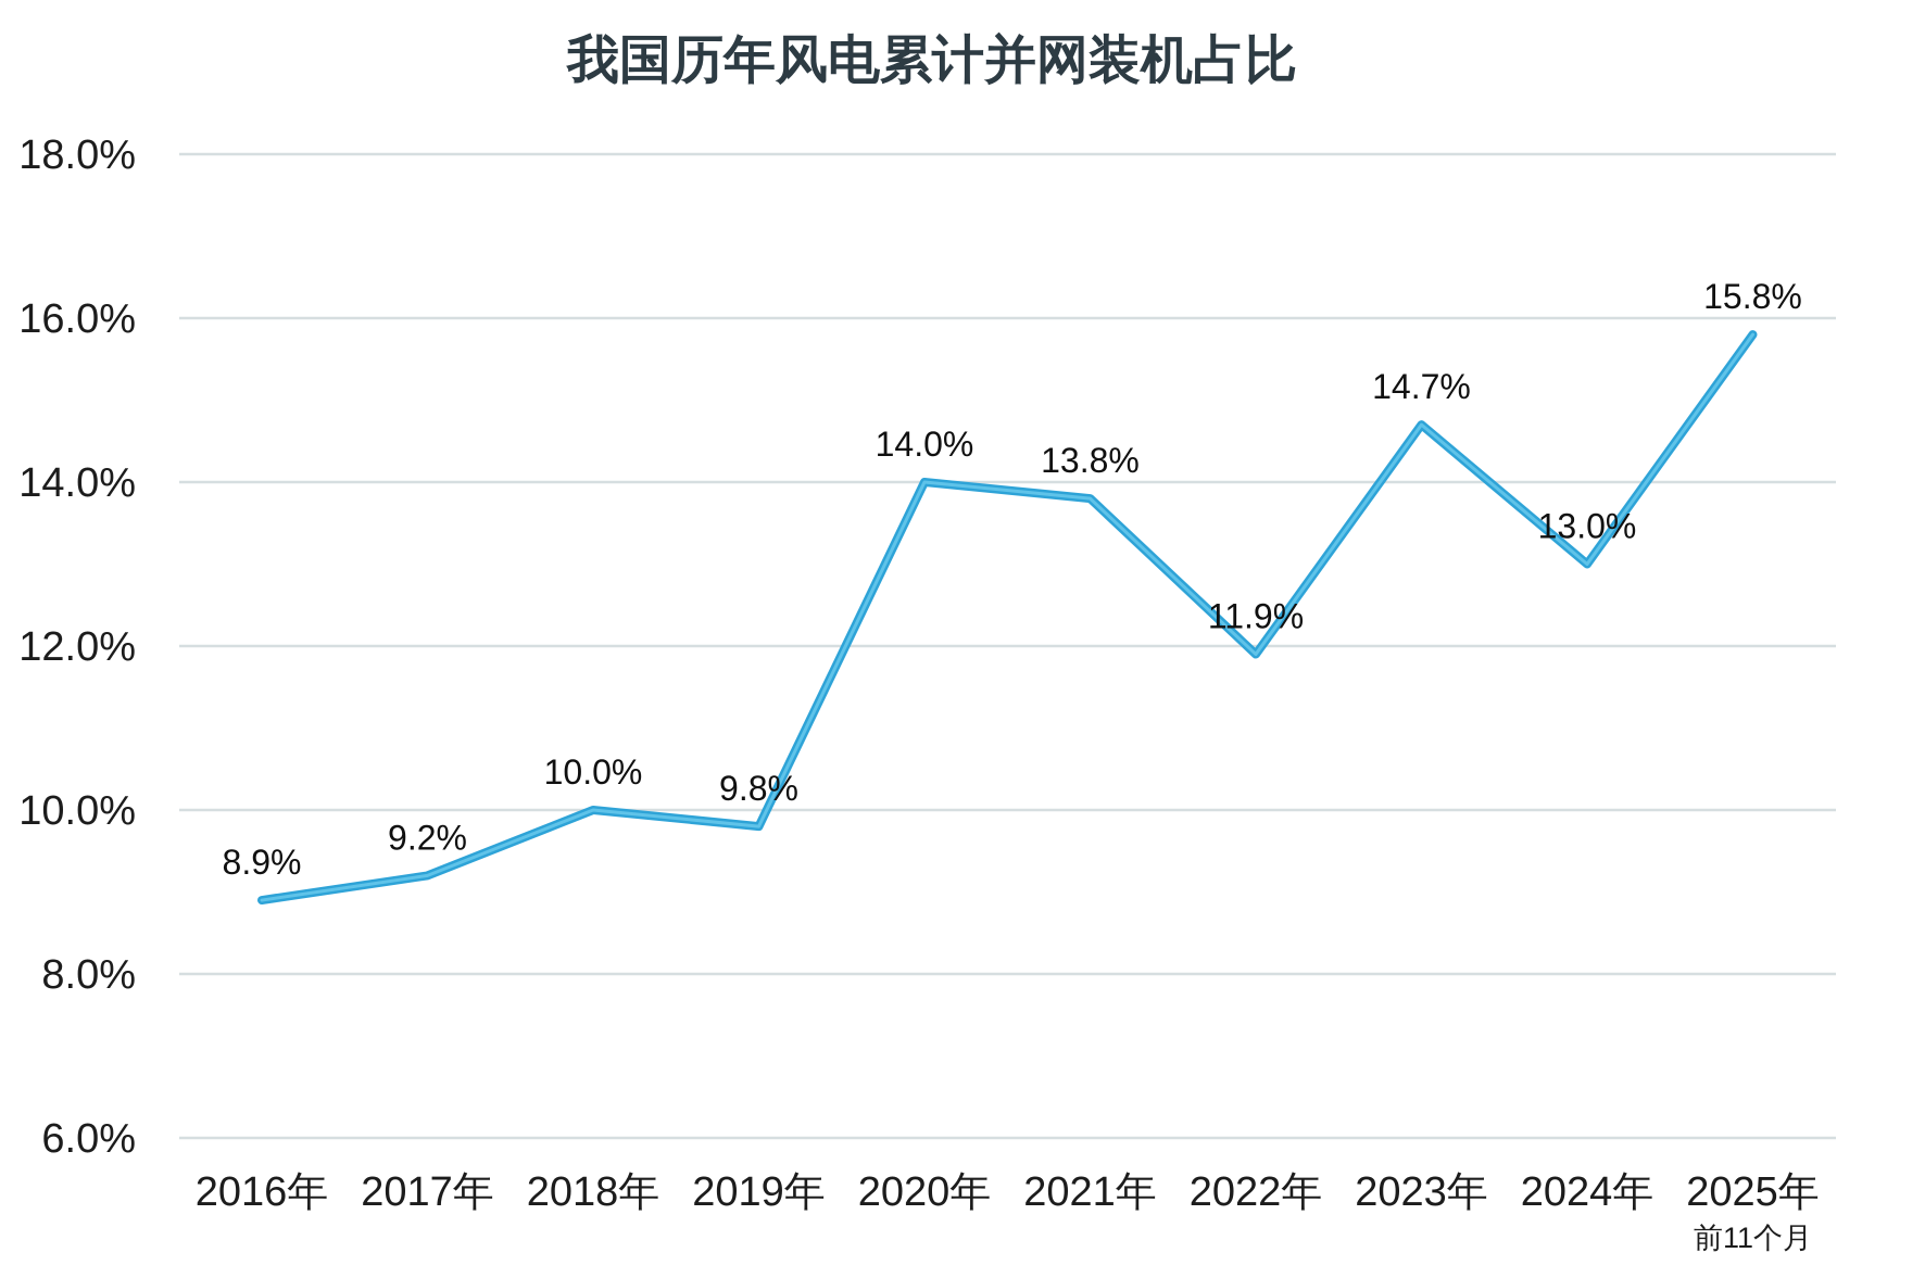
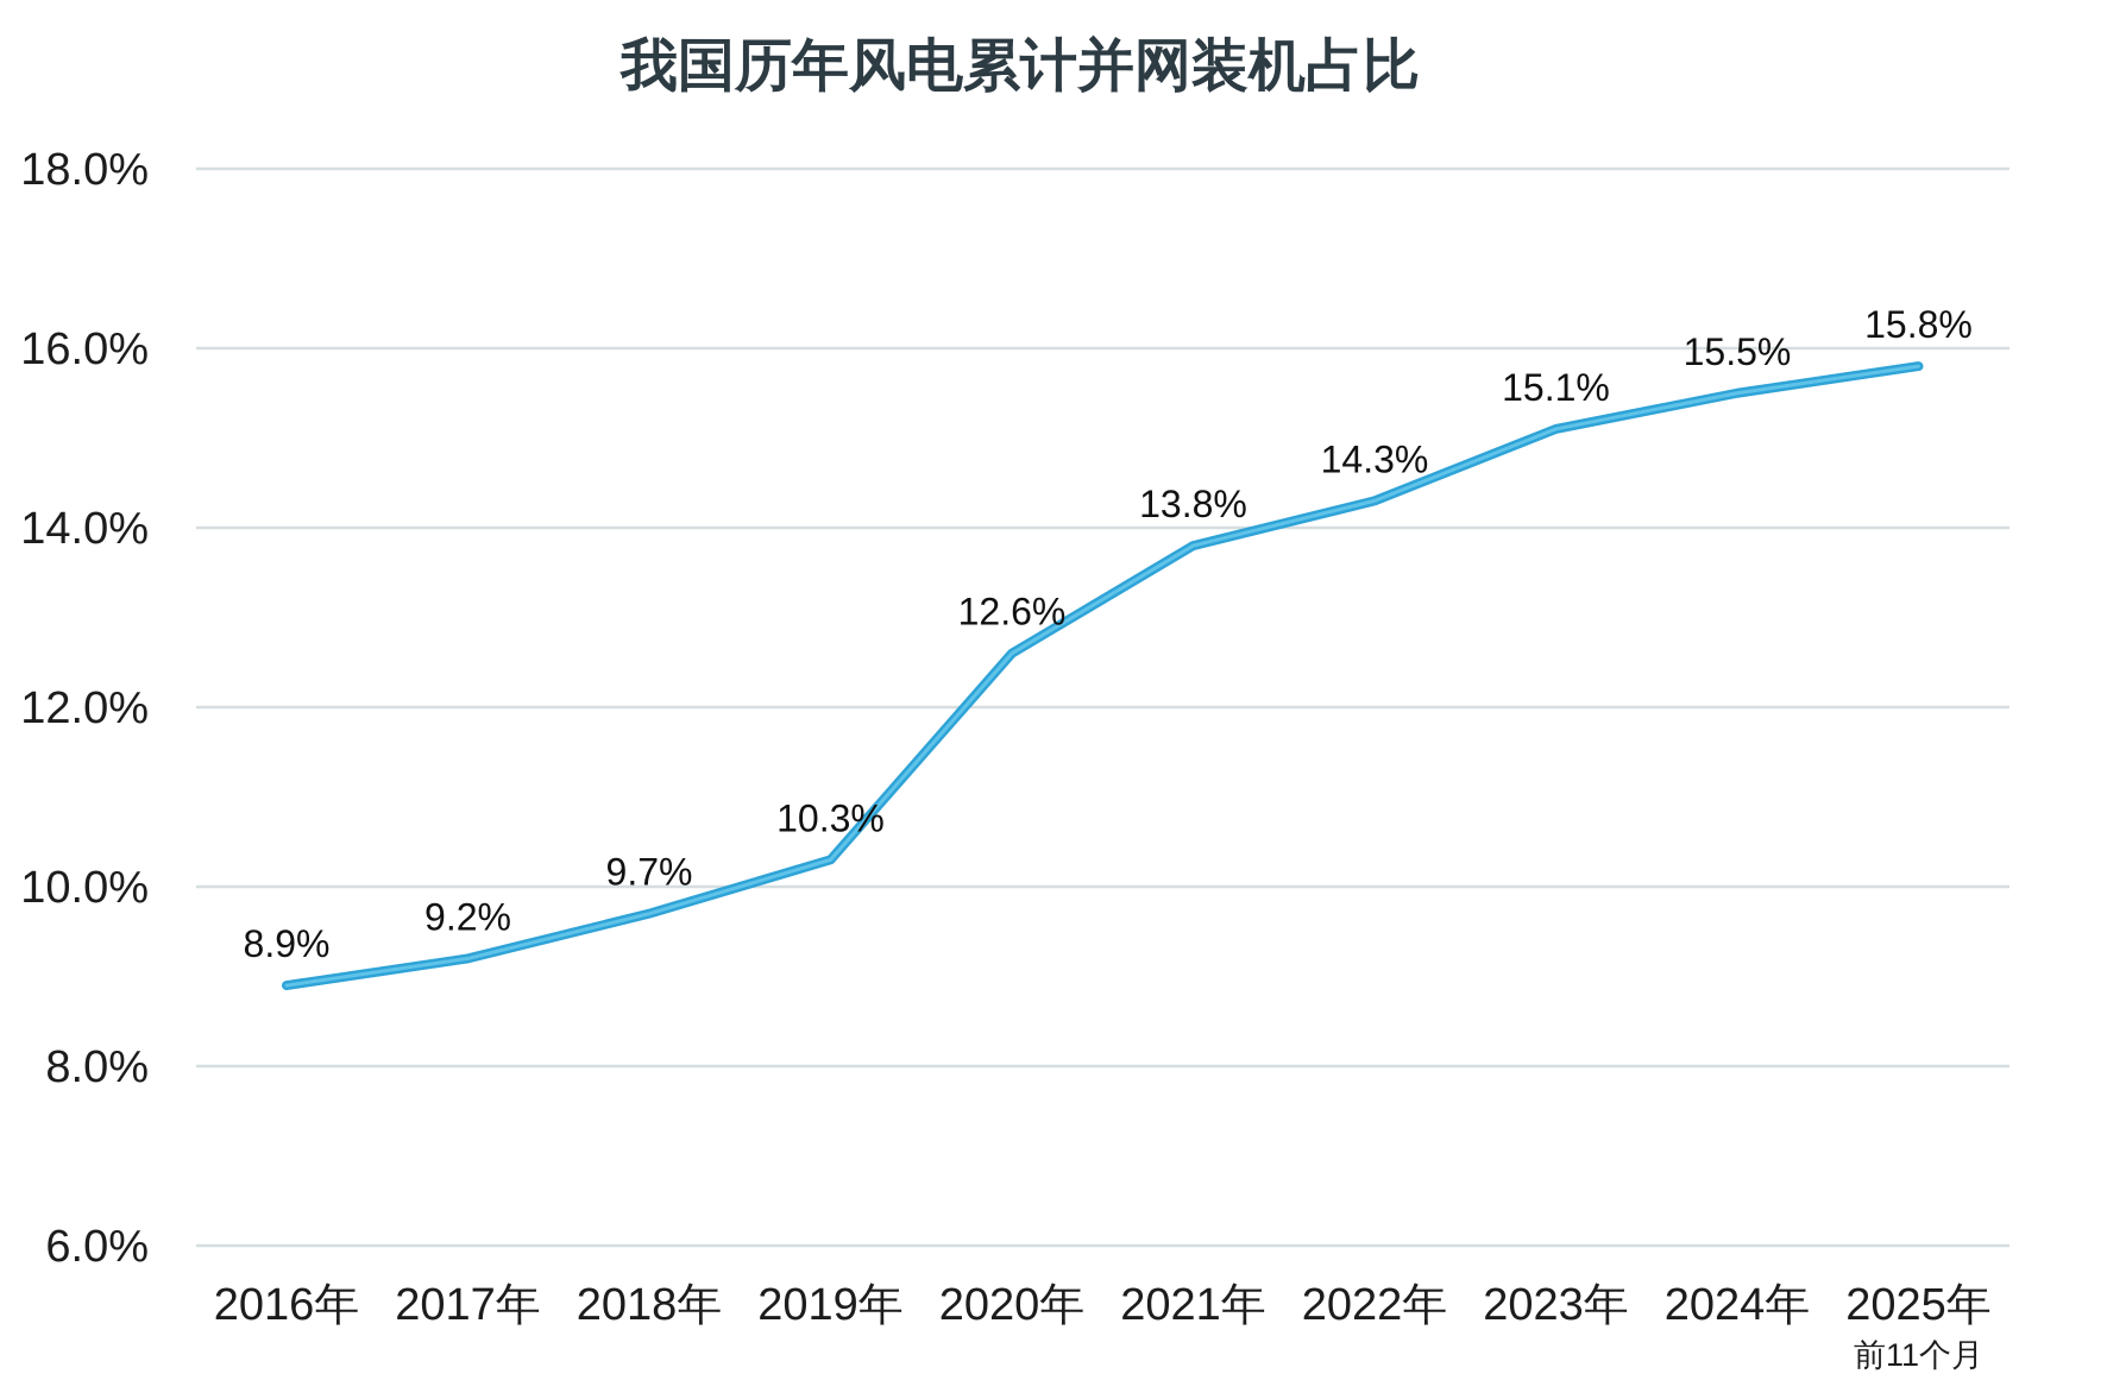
2018年: 10.0% -> 9.7%
2019年: 9.8% -> 10.3%
2020年: 14.0% -> 12.6%
2022年: 11.9% -> 14.3%
2023年: 14.7% -> 15.1%
2024年: 13.0% -> 15.5%
